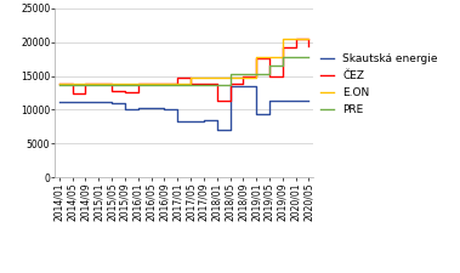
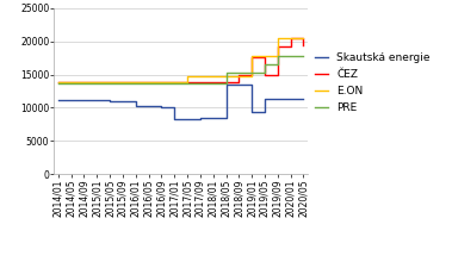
ČEZ/2014/05: 12400 -> 13800
ČEZ/2015/05: 12800 -> 13800
Skautská energie/2015/09: 10000 -> 10900
ČEZ/2015/09: 12600 -> 13800
ČEZ/2017/01: 14800 -> 13800
Skautská energie/2018/01: 7000 -> 8400
ČEZ/2018/01: 11400 -> 13800
